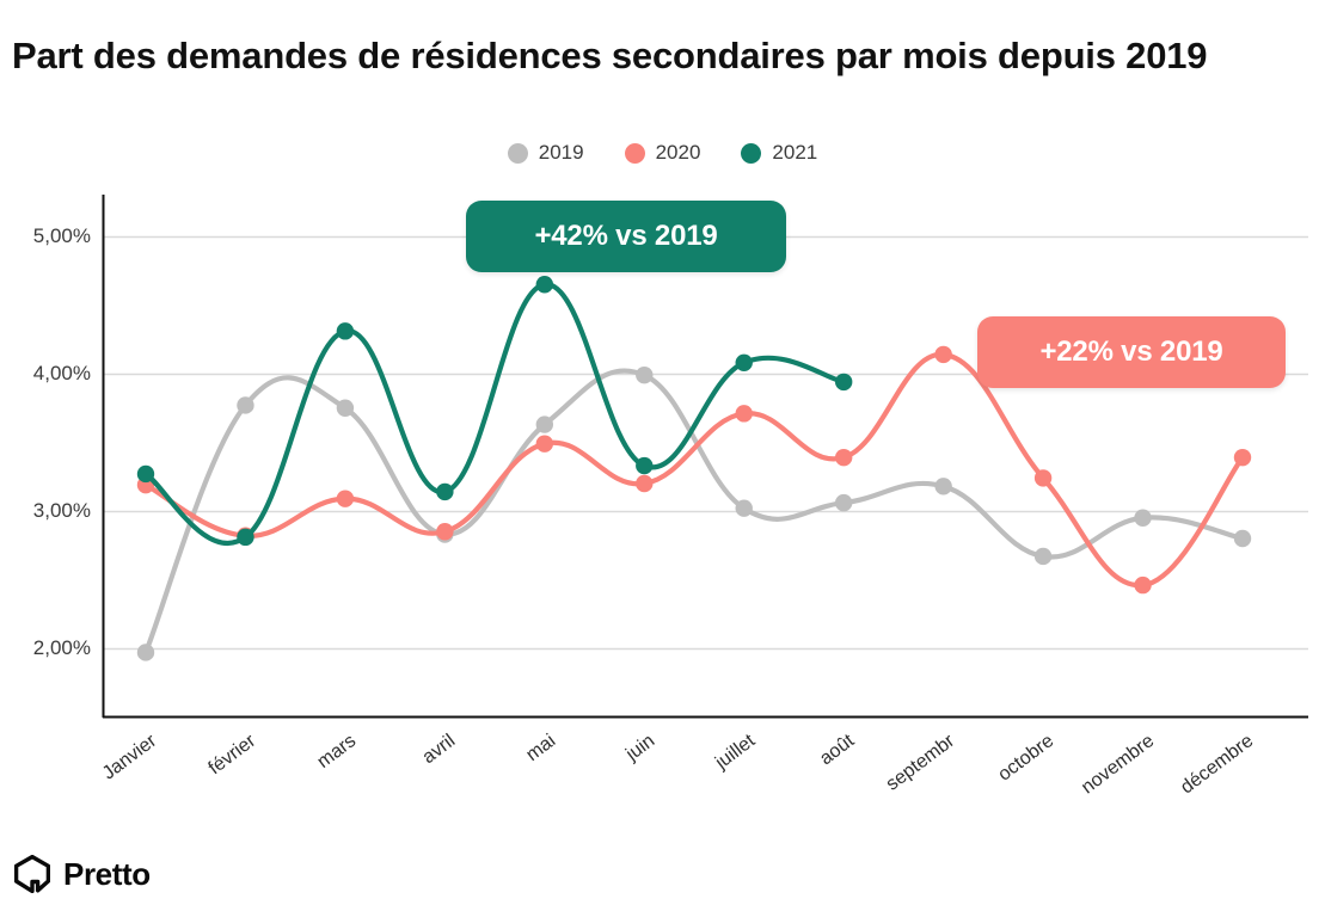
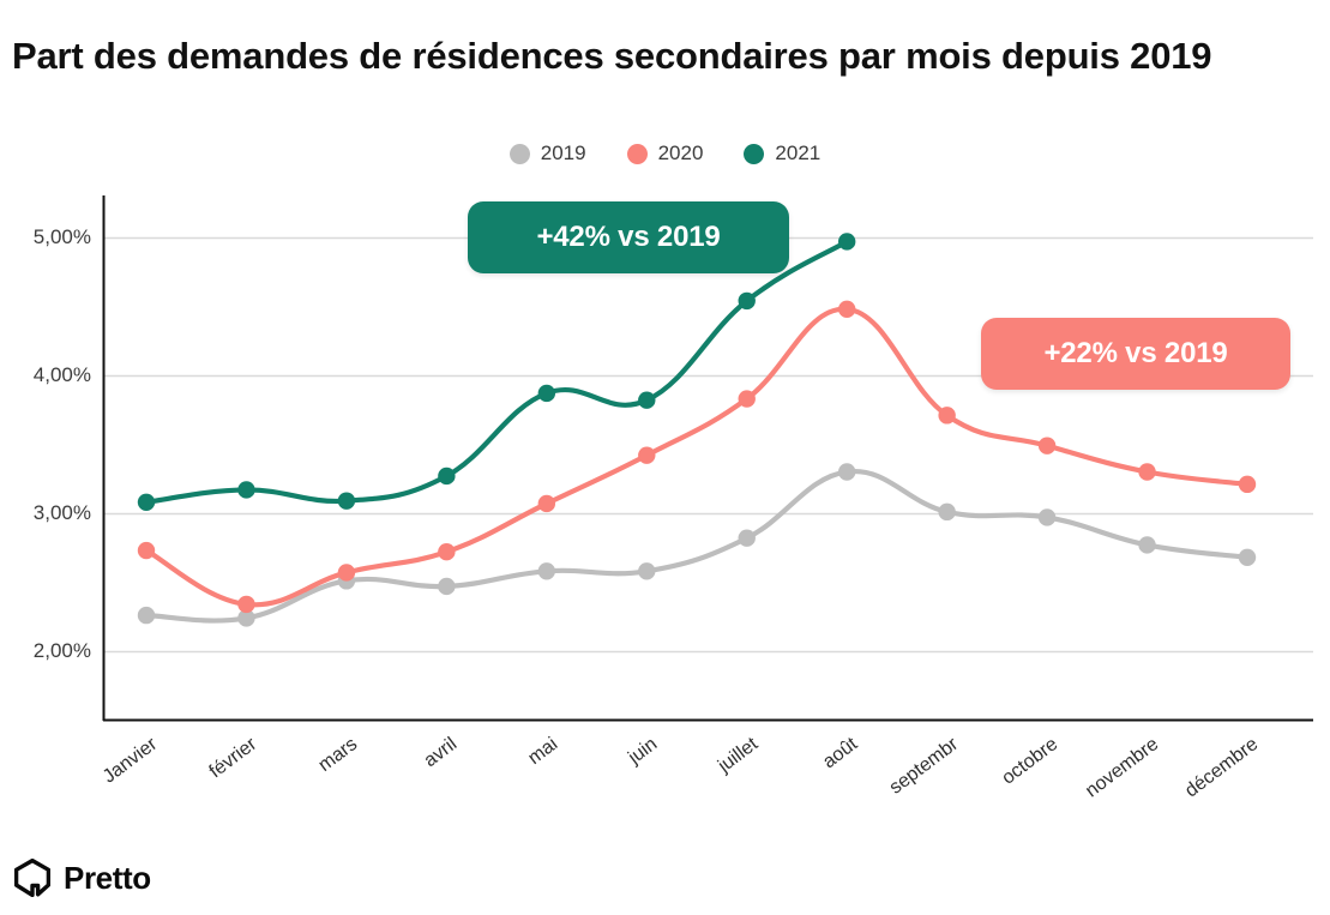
2019/Janvier: 1,97% -> 2,26%
2020/Janvier: 3,19% -> 2,73%
2021/Janvier: 3,27% -> 3,08%
2019/février: 3,77% -> 2,24%
2020/février: 2,82% -> 2,34%
2021/février: 2,81% -> 3,17%
2019/mars: 3,75% -> 2,51%
2020/mars: 3,09% -> 2,57%
2021/mars: 4,31% -> 3,09%
2019/avril: 2,83% -> 2,47%
2020/avril: 2,85% -> 2,72%
2021/avril: 3,14% -> 3,27%
2019/mai: 3,63% -> 2,58%
2020/mai: 3,49% -> 3,07%
2021/mai: 4,65% -> 3,87%
2019/juin: 3,99% -> 2,58%
2020/juin: 3,20% -> 3,42%
2021/juin: 3,33% -> 3,82%
2019/juillet: 3,02% -> 2,82%
2020/juillet: 3,71% -> 3,83%
2021/juillet: 4,08% -> 4,54%
2019/août: 3,06% -> 3,30%
2020/août: 3,39% -> 4,48%
2021/août: 3,94% -> 4,97%
2019/septembr: 3,18% -> 3,01%
2020/septembr: 4,14% -> 3,71%
2019/octobre: 2,67% -> 2,97%
2020/octobre: 3,24% -> 3,49%
2019/novembre: 2,95% -> 2,77%
2020/novembre: 2,46% -> 3,30%
2019/décembre: 2,80% -> 2,68%
2020/décembre: 3,39% -> 3,21%
